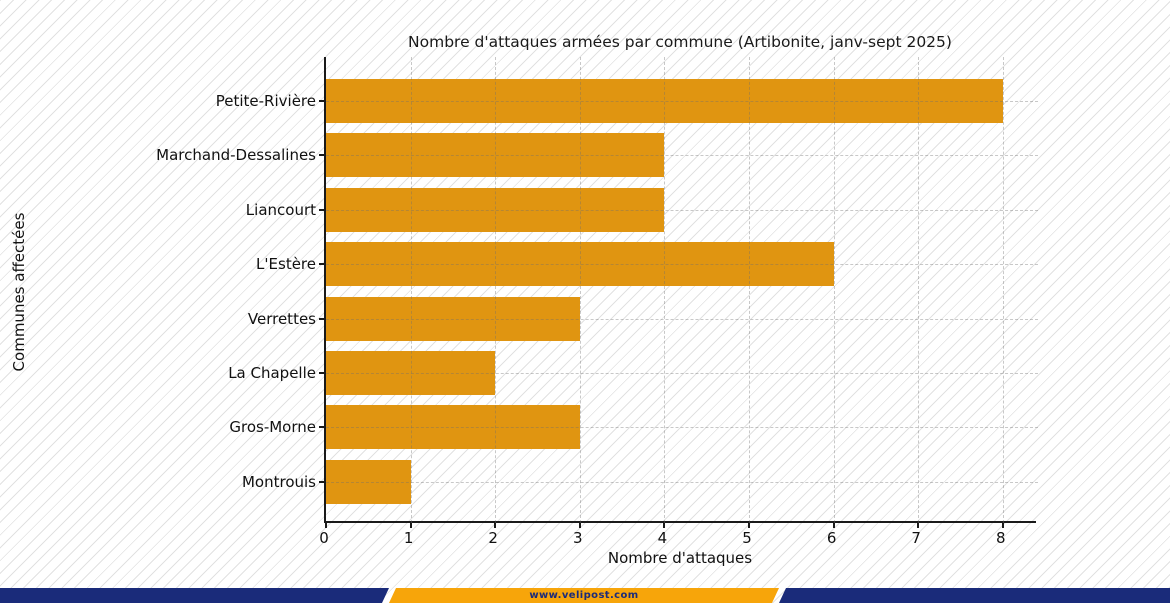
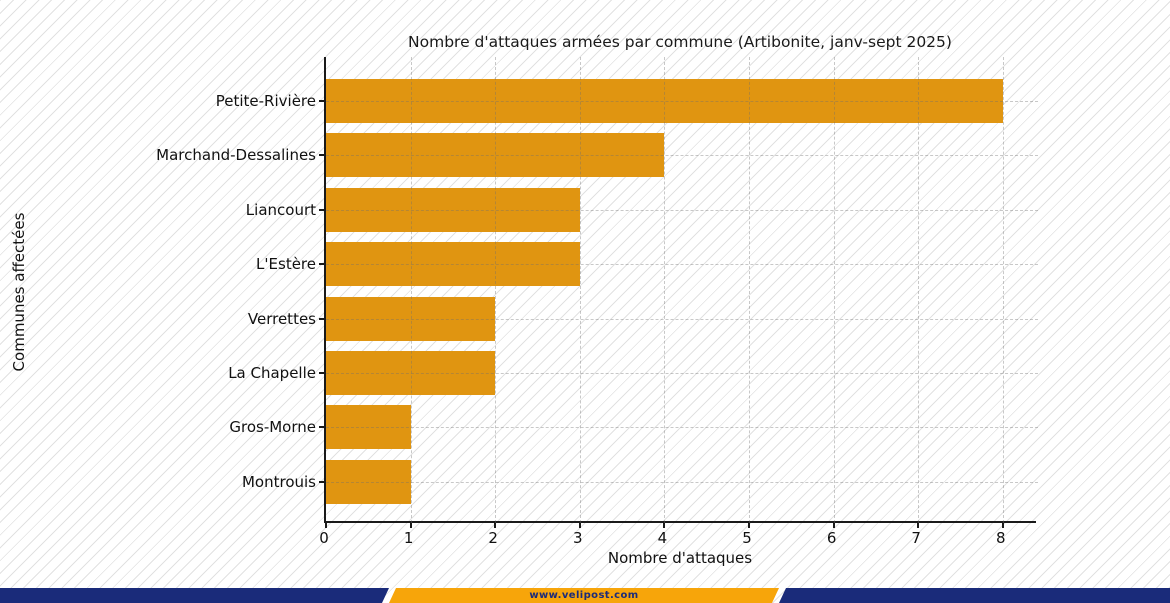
Liancourt: 4 -> 3
L'Estère: 6 -> 3
Verrettes: 3 -> 2
Gros-Morne: 3 -> 1
